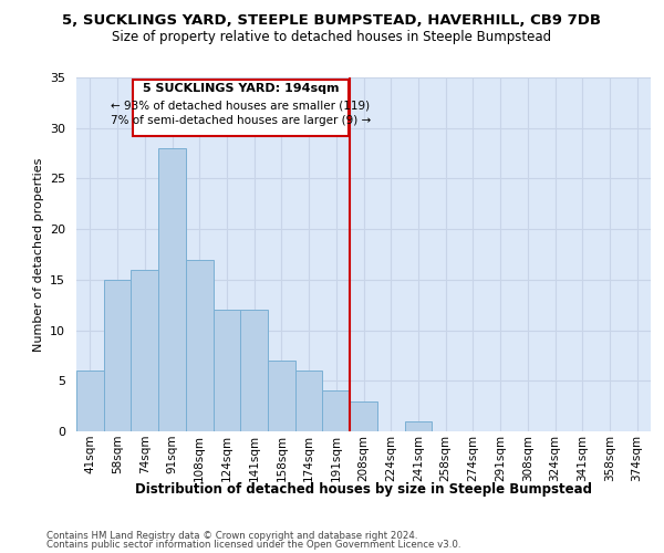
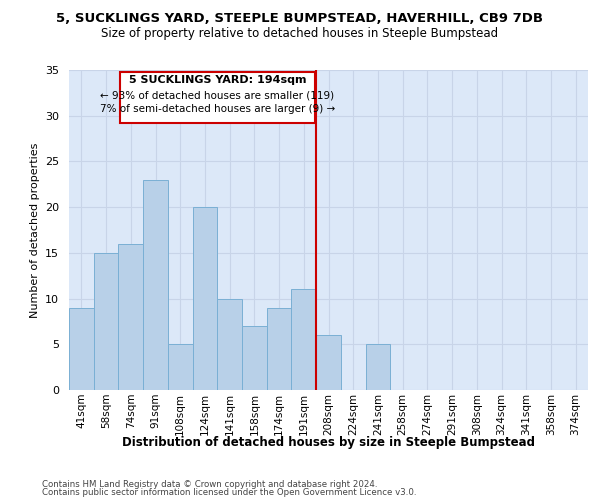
41sqm: 6 -> 9
91sqm: 28 -> 23
108sqm: 17 -> 5
124sqm: 12 -> 20
141sqm: 12 -> 10
174sqm: 6 -> 9
191sqm: 4 -> 11
208sqm: 3 -> 6
241sqm: 1 -> 5
